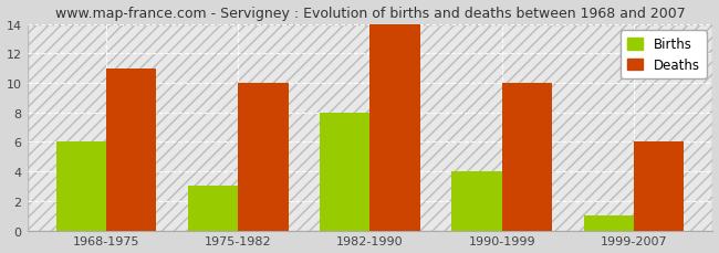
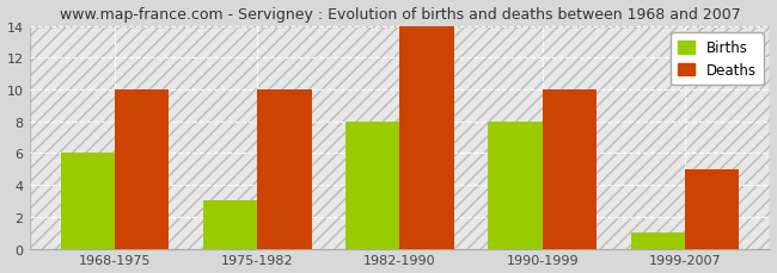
Deaths/1968-1975: 11 -> 10
Births/1990-1999: 4 -> 8
Deaths/1999-2007: 6 -> 5
